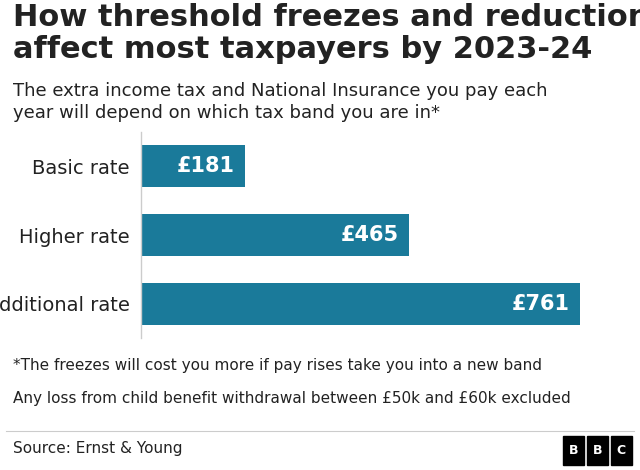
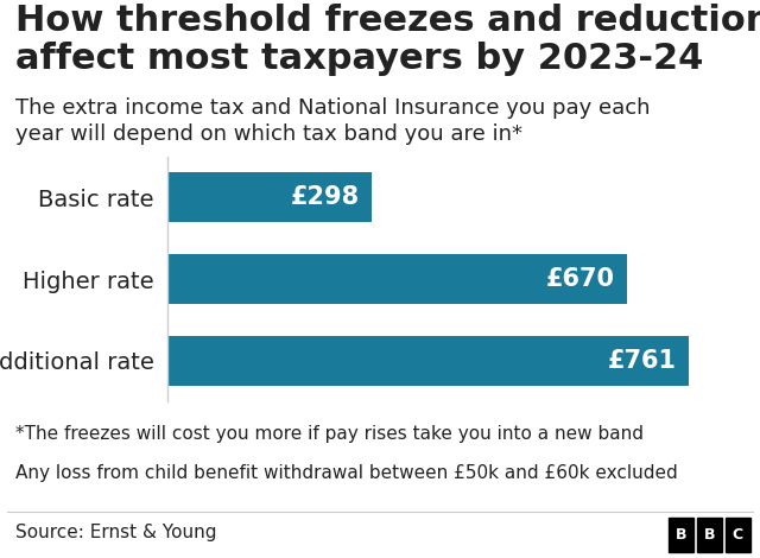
Basic rate: £181 -> £298
Higher rate: £465 -> £670
